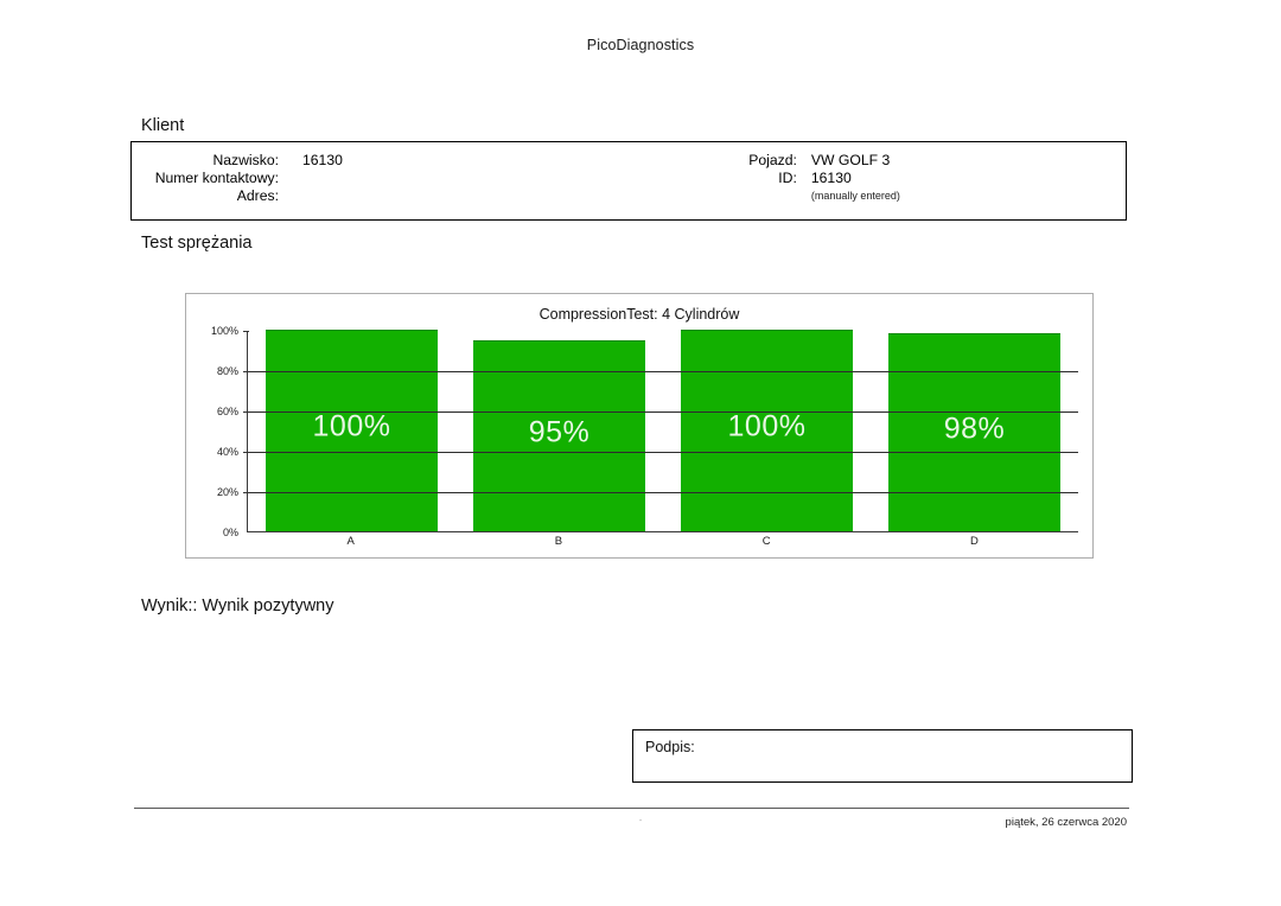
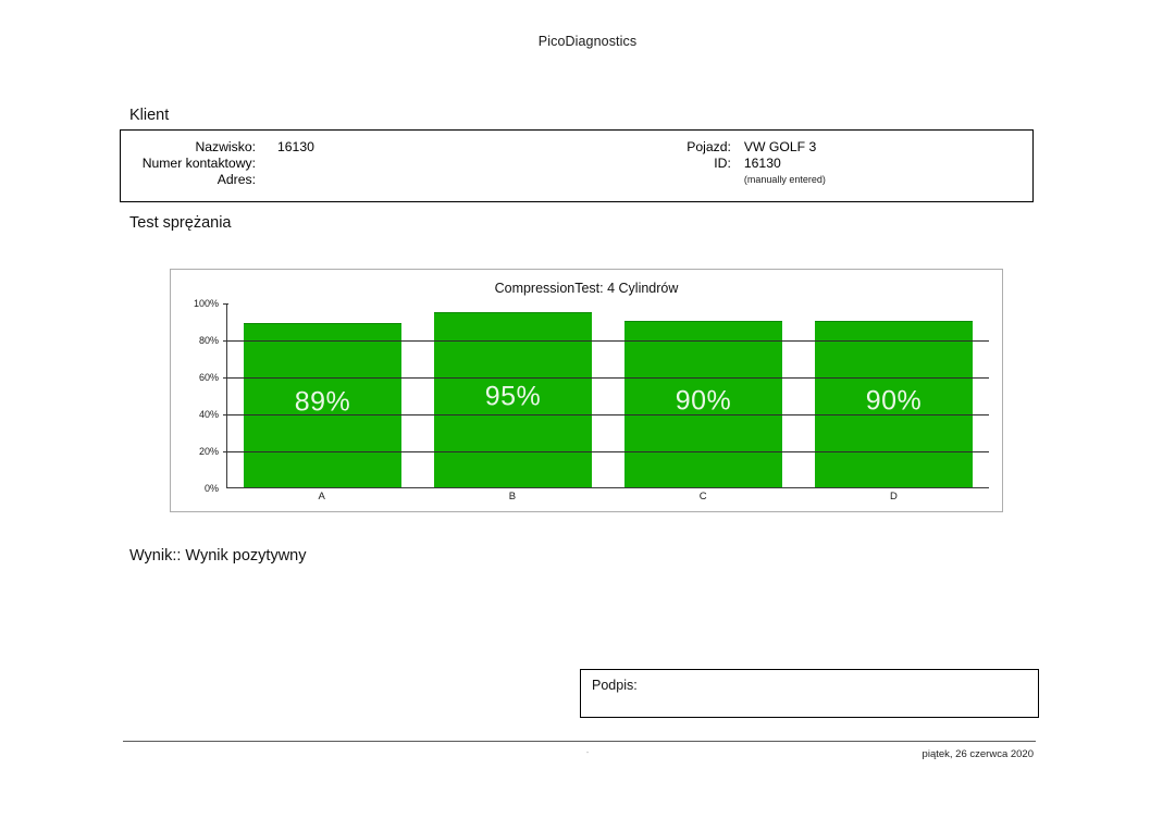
A: 100% -> 89%
C: 100% -> 90%
D: 98% -> 90%
